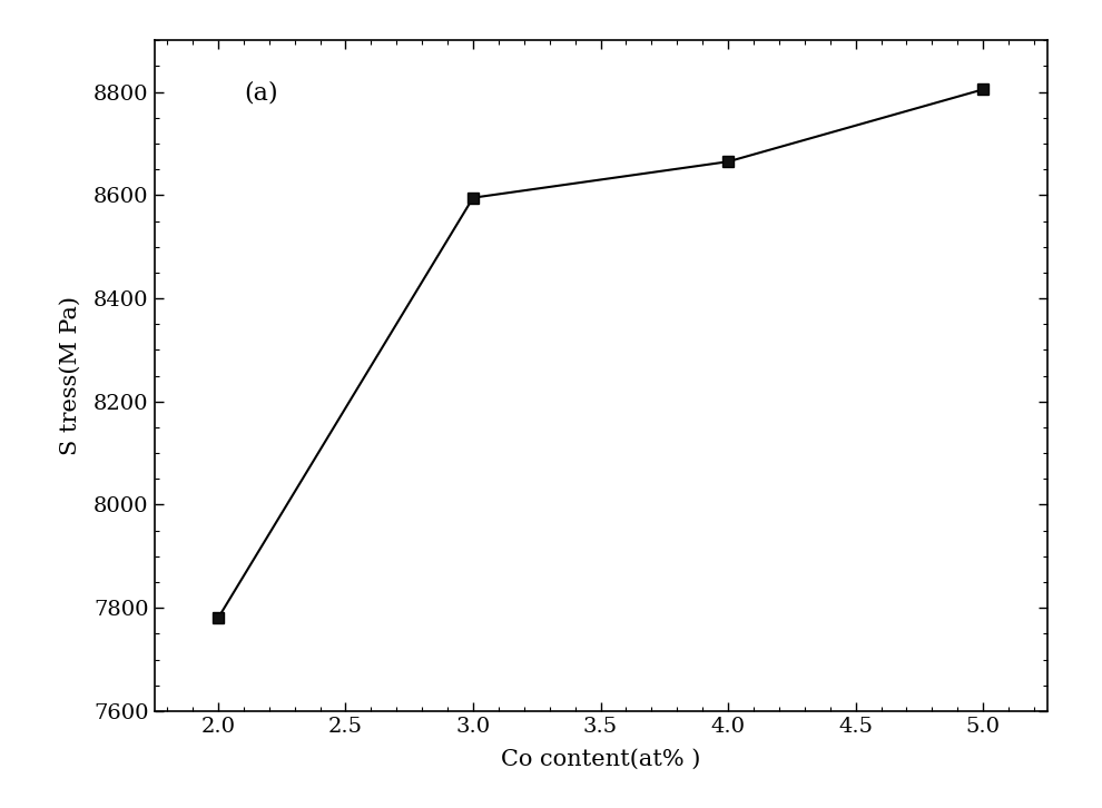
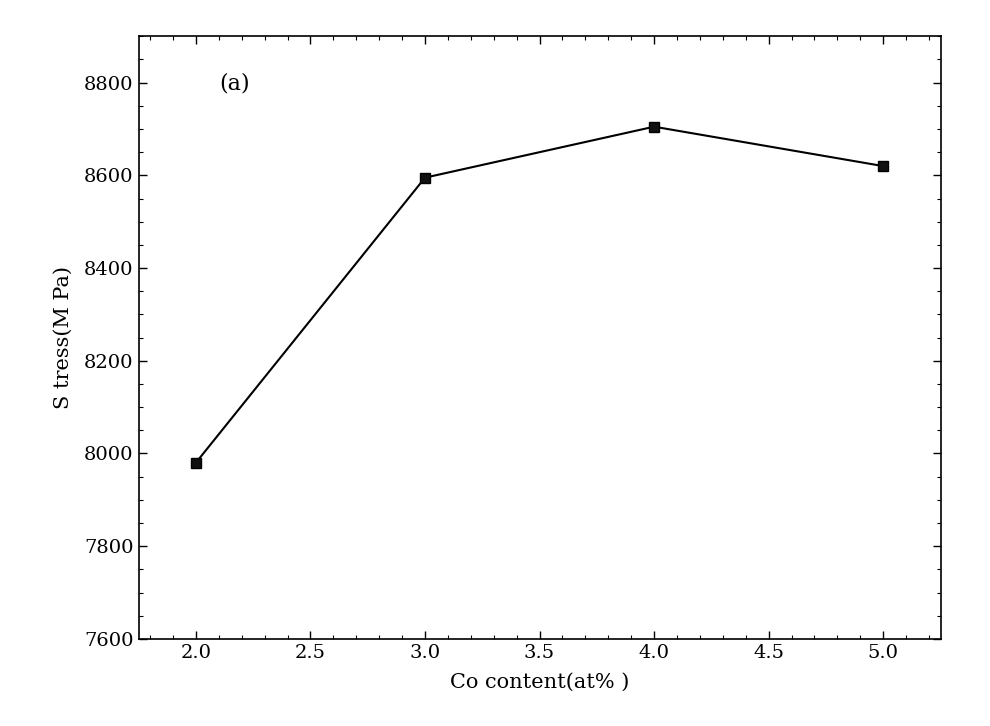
2.0: 7780 -> 7980
4.0: 8665 -> 8705
5.0: 8805 -> 8620
